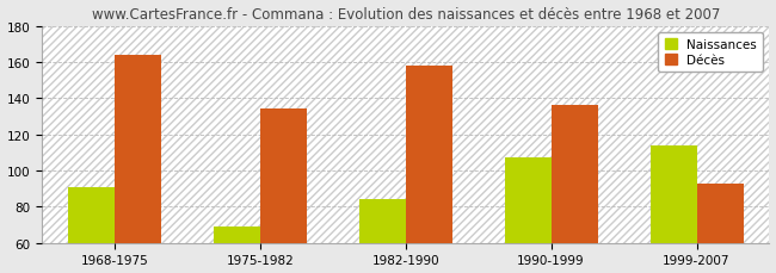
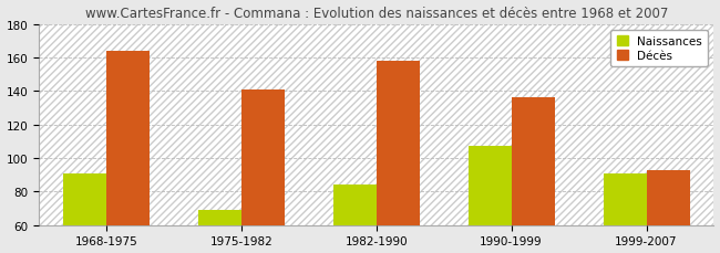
Décès/1975-1982: 134 -> 141
Naissances/1999-2007: 114 -> 91
